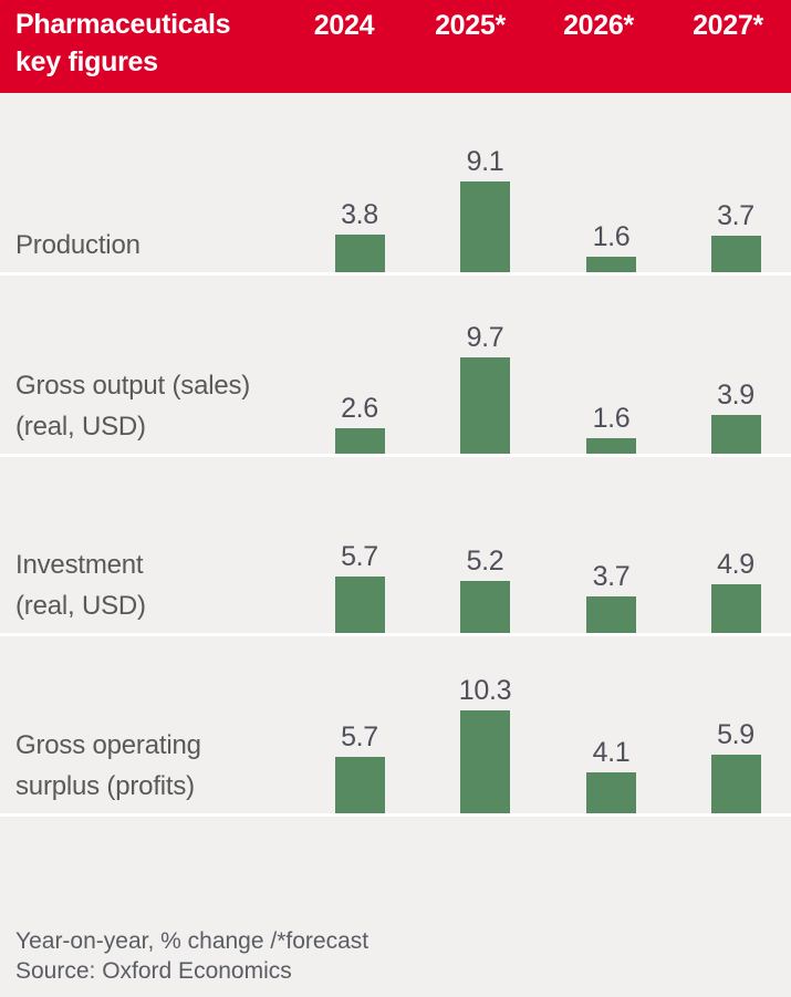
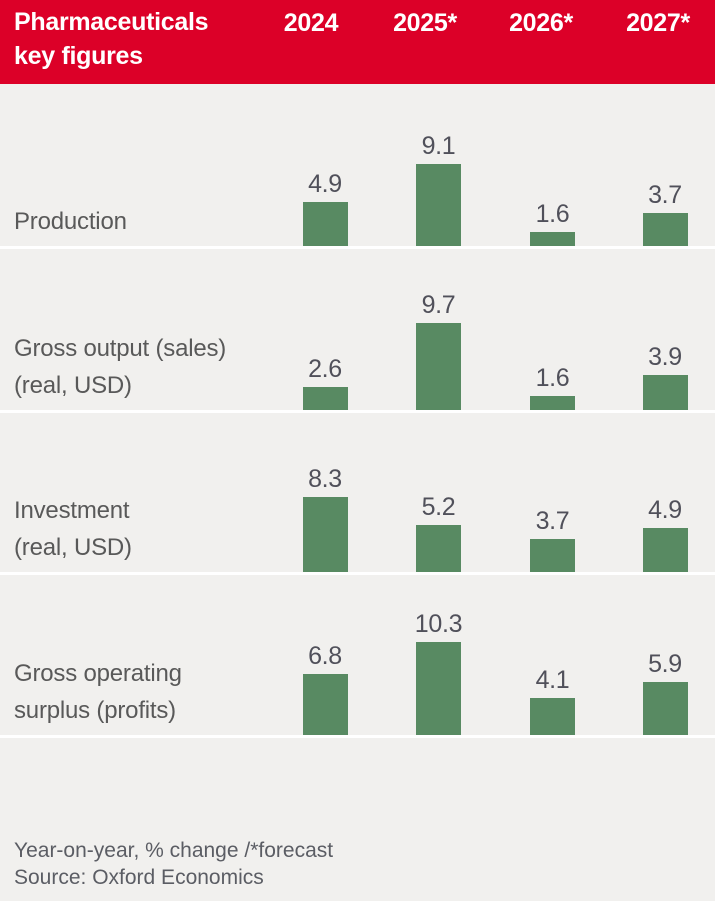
Production/2024: 3.8 -> 4.9
Investment (real, USD)/2024: 5.7 -> 8.3
Gross operating surplus (profits)/2024: 5.7 -> 6.8
